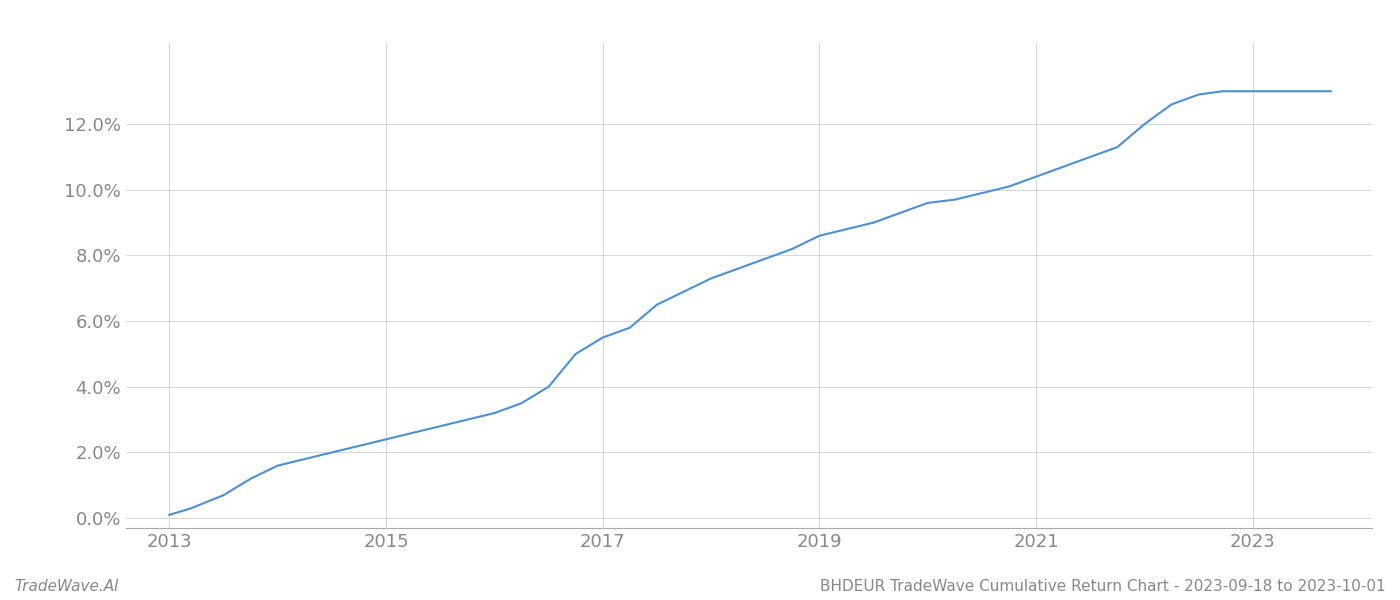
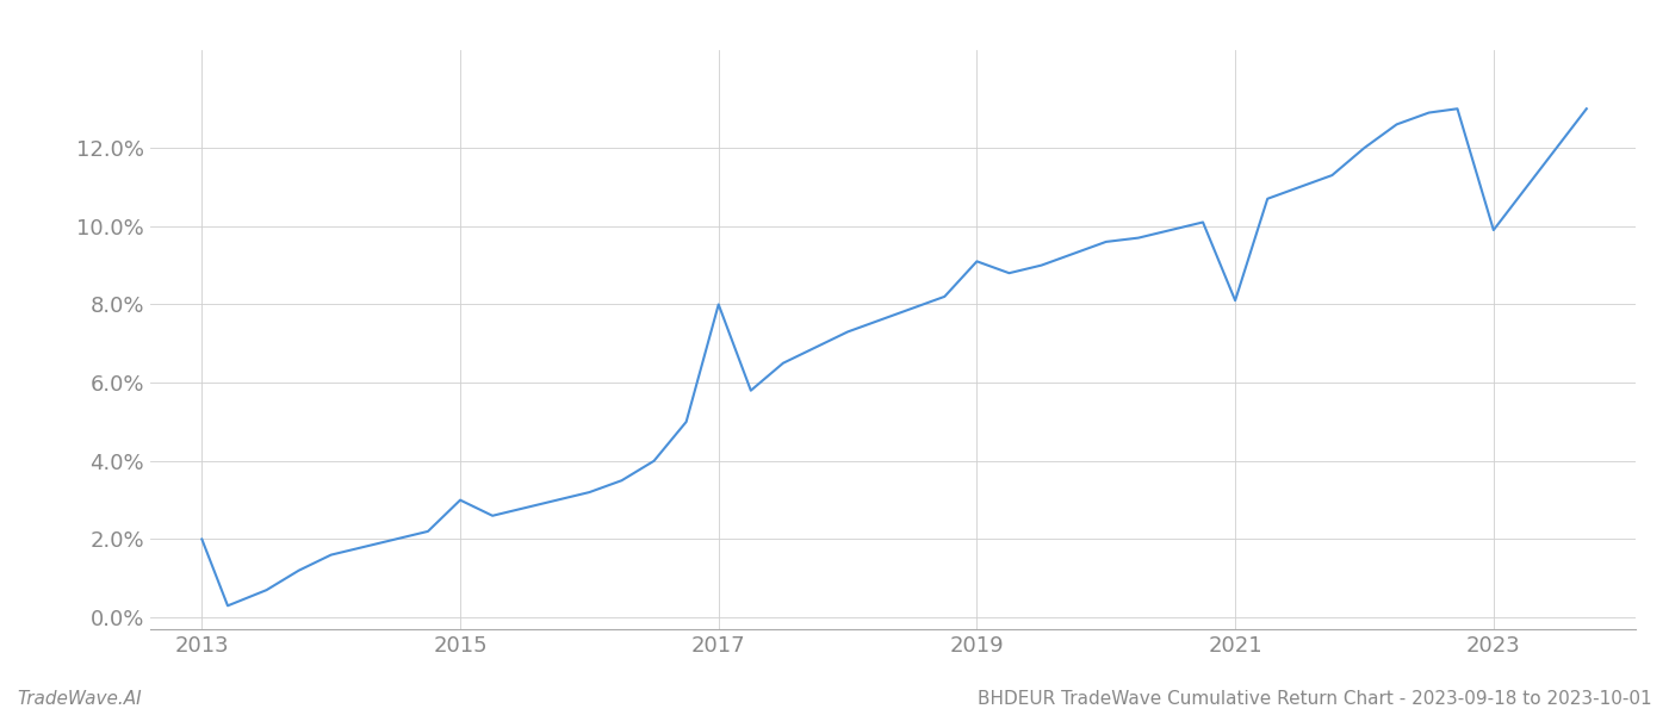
2013: 0.1% -> 2.0%
2015: 2.4% -> 3.0%
2017: 5.5% -> 8.0%
2019: 8.6% -> 9.1%
2021: 10.4% -> 8.1%
2023: 13.0% -> 9.9%
